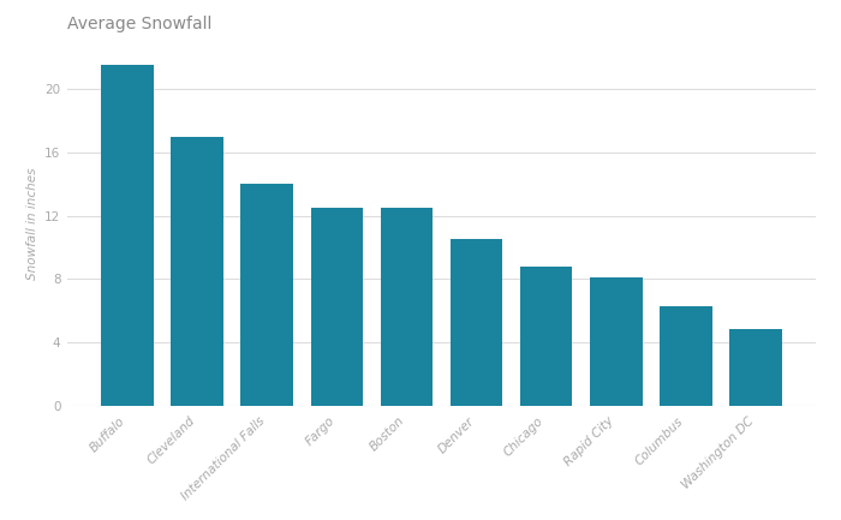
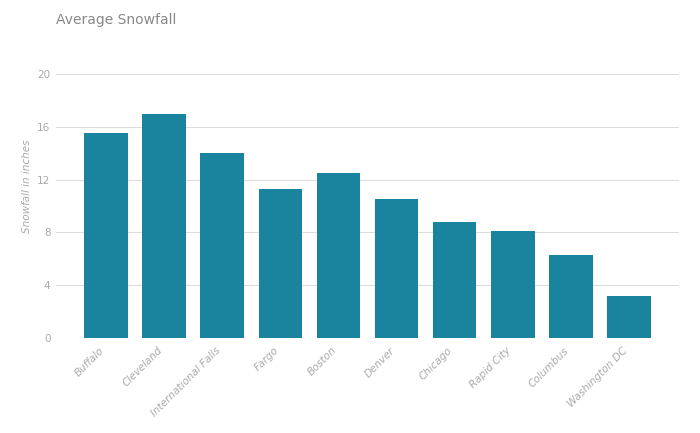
Buffalo: 21.5 -> 15.5
Fargo: 12.5 -> 11.3
Washington DC: 4.8 -> 3.2
